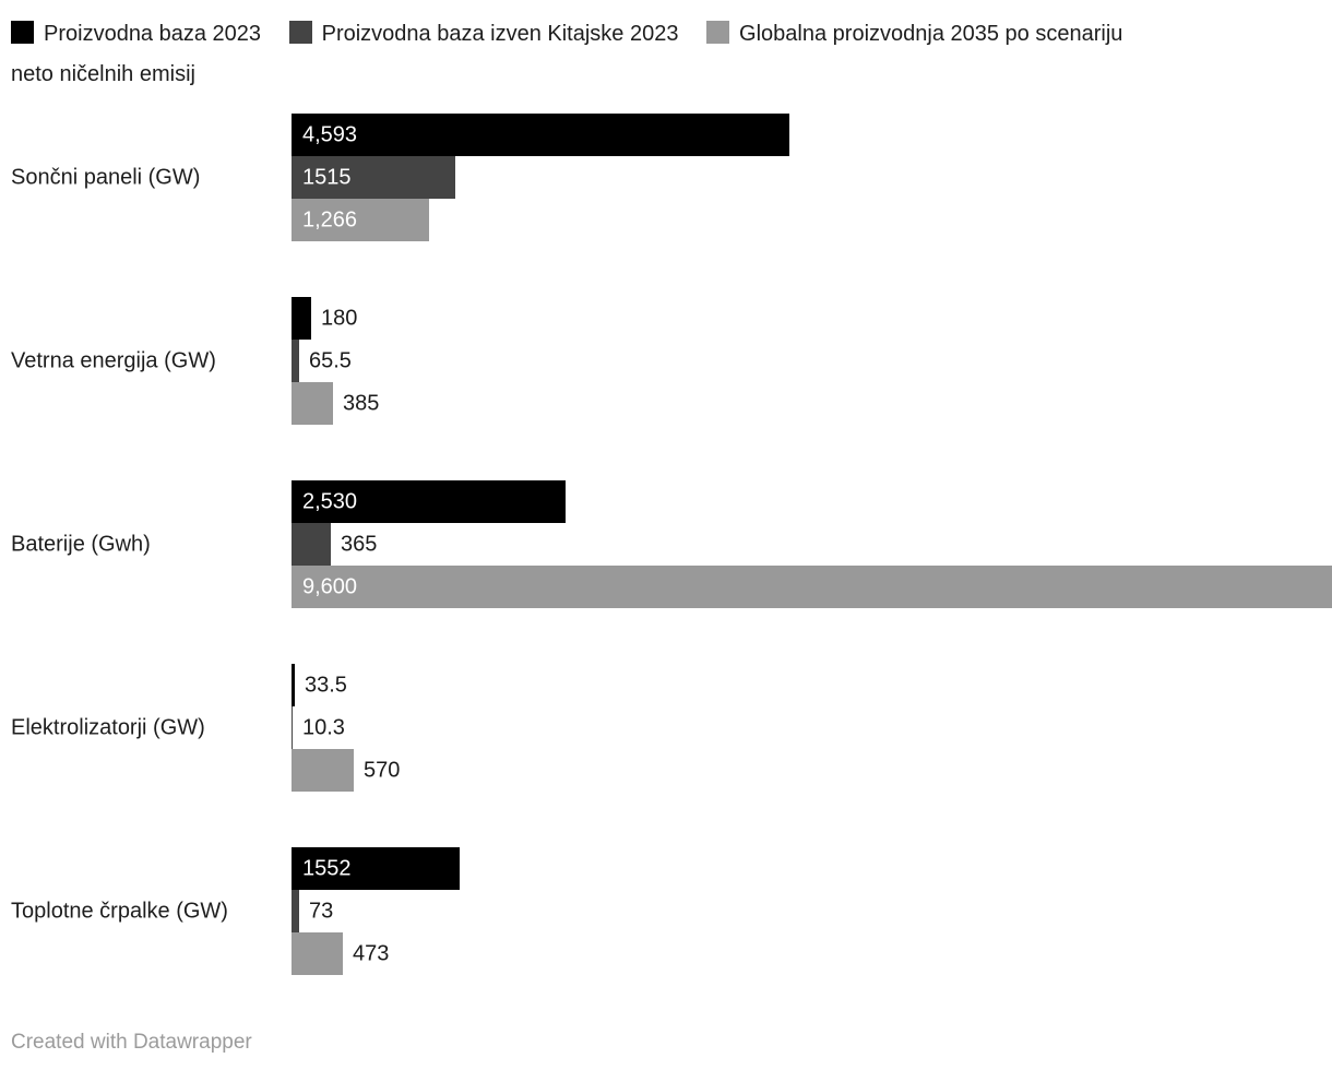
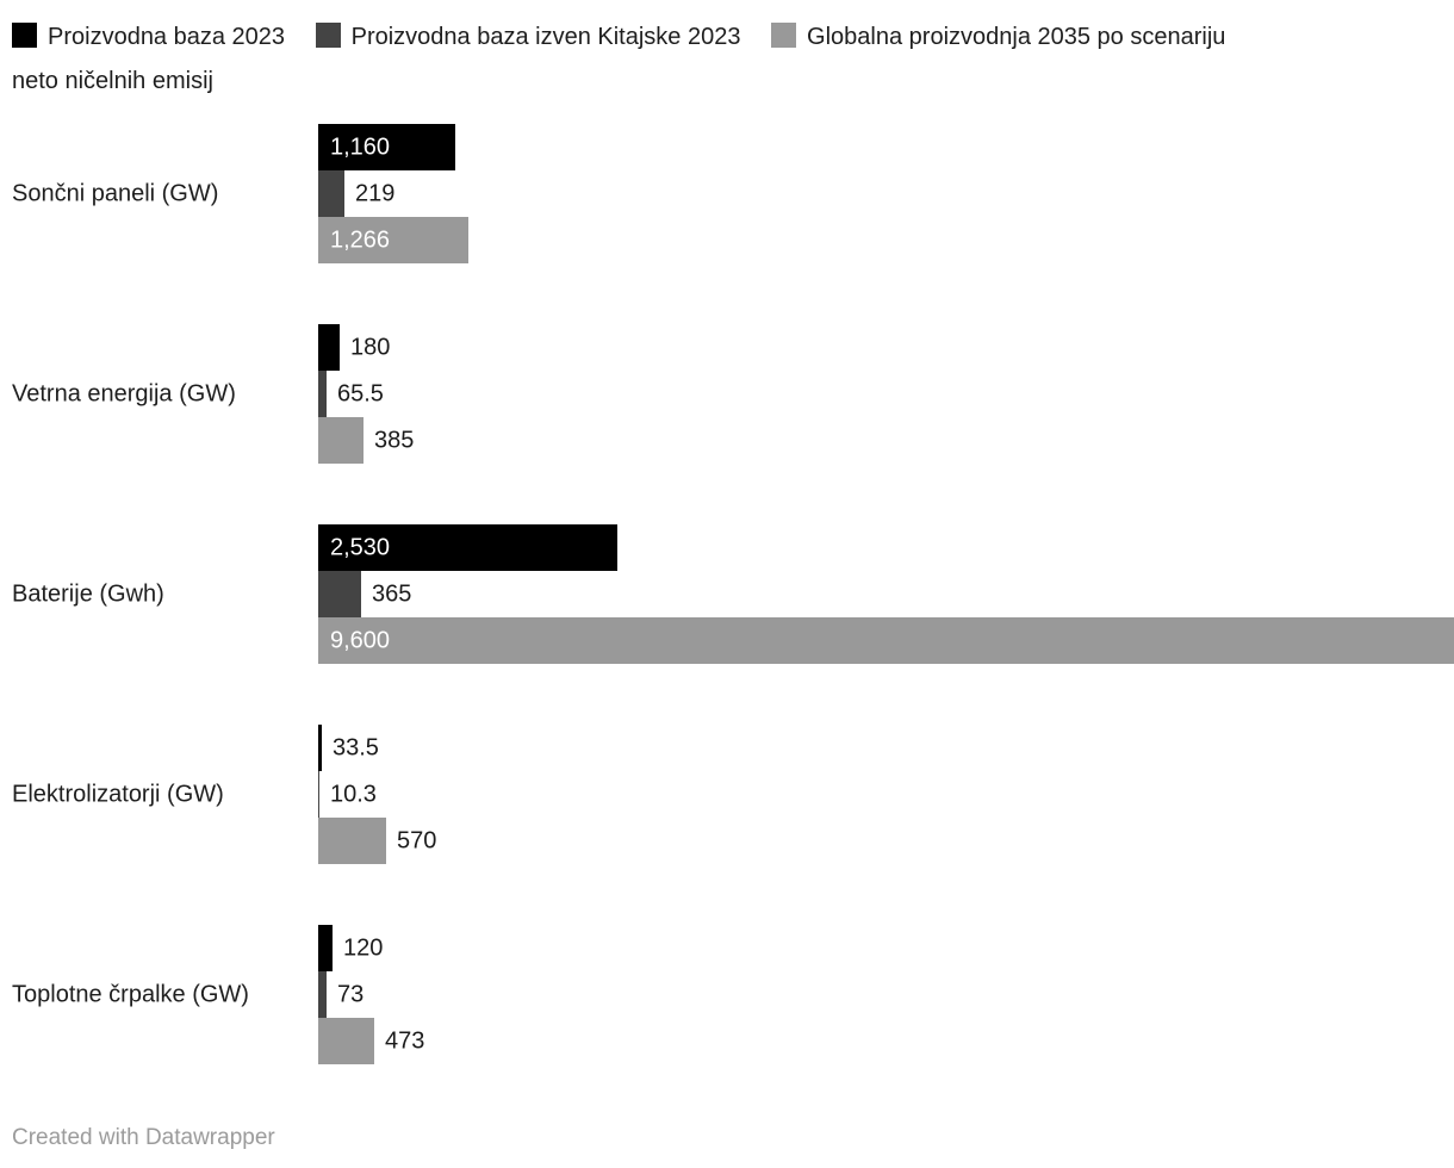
Proizvodna baza 2023/Sončni paneli (GW): 4,593 -> 1,160
Proizvodna baza izven Kitajske 2023/Sončni paneli (GW): 1515 -> 219
Proizvodna baza 2023/Toplotne črpalke (GW): 1552 -> 120
